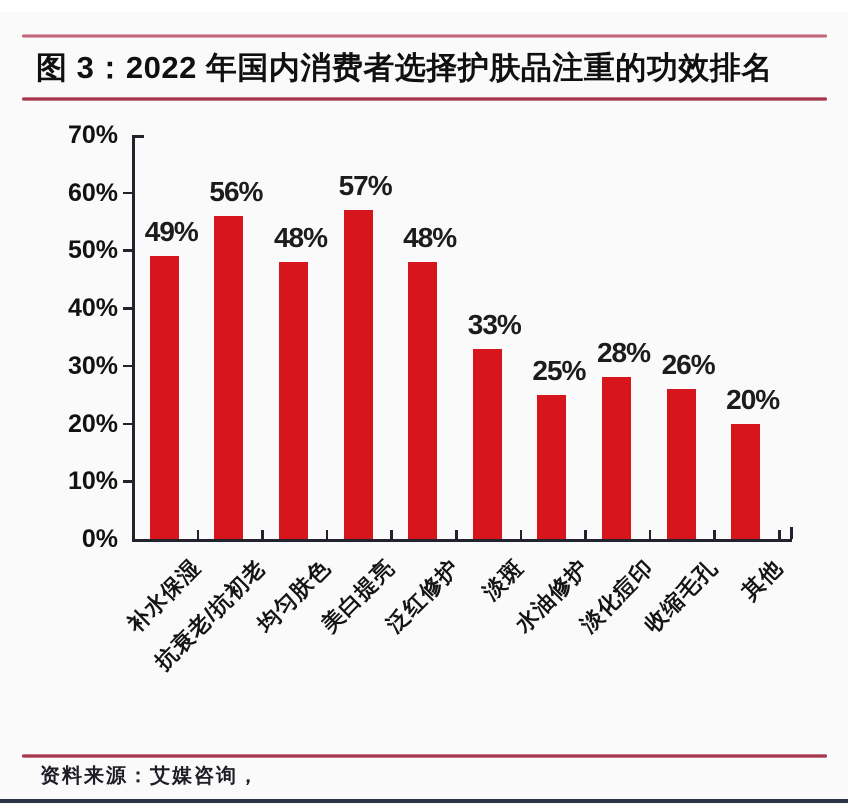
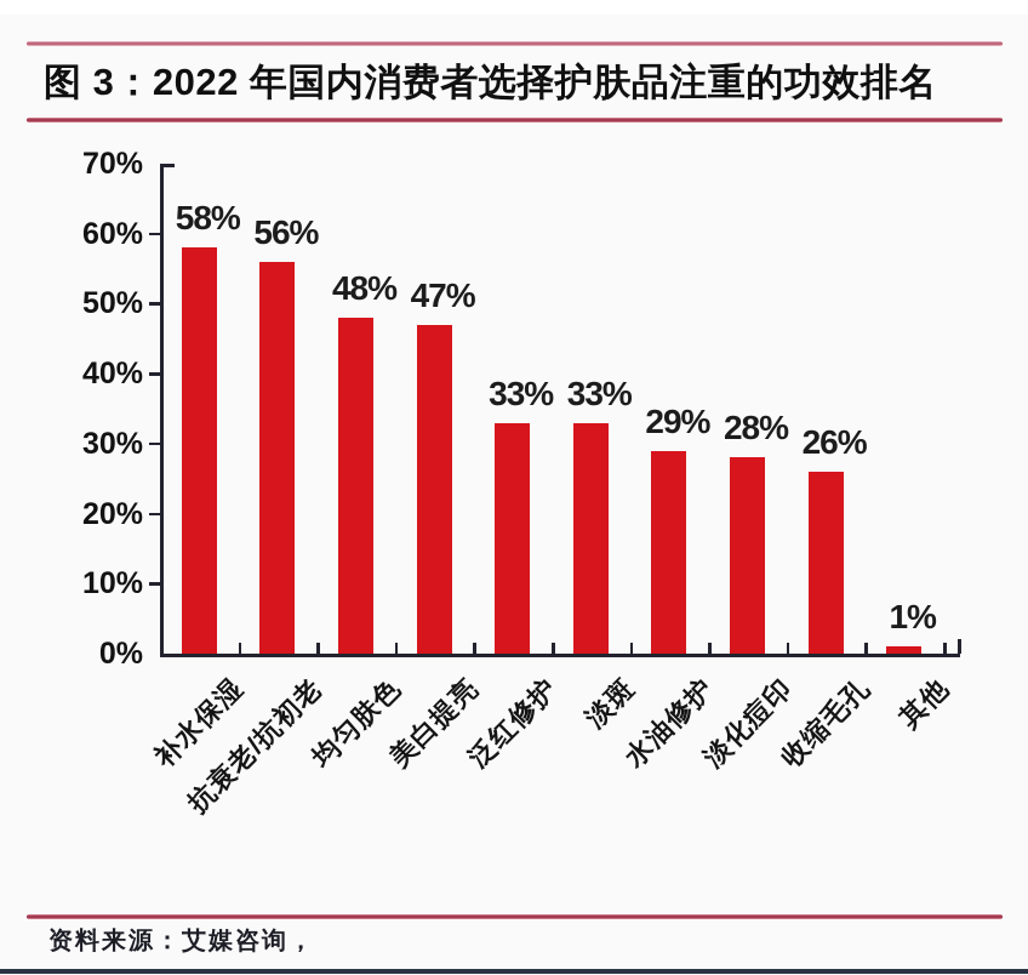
补水保湿: 49% -> 58%
美白提亮: 57% -> 47%
泛红修护: 48% -> 33%
水油修护: 25% -> 29%
其他: 20% -> 1%
